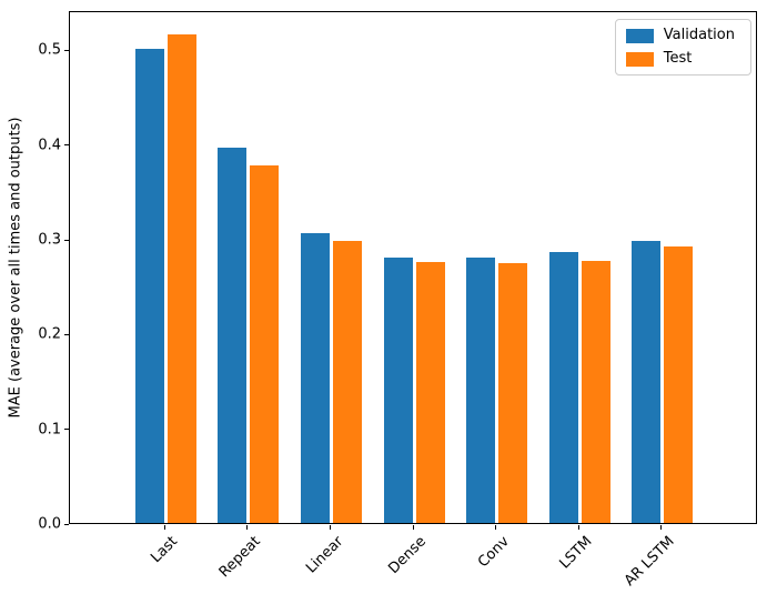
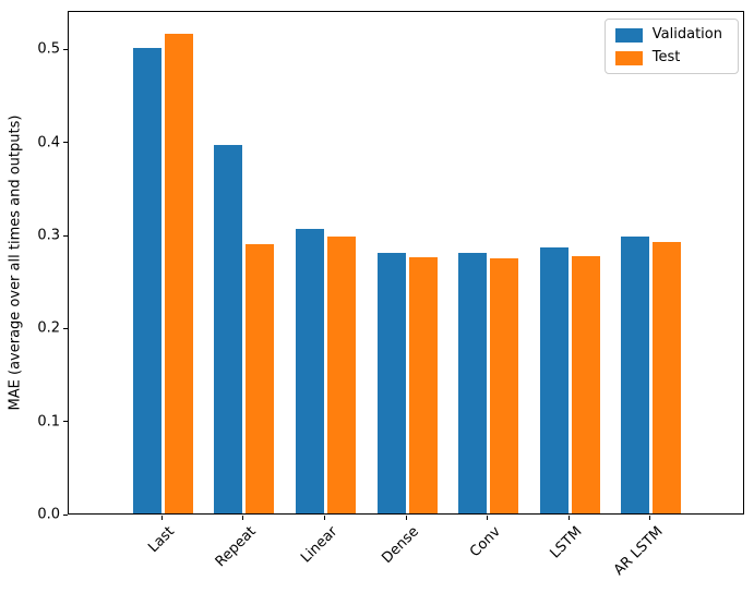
Test/Repeat: 0.38 -> 0.29
